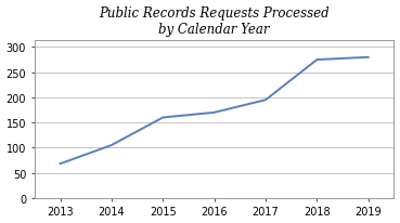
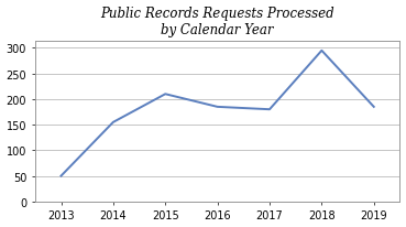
2013: 68 -> 50
2014: 105 -> 155
2015: 160 -> 210
2016: 170 -> 185
2017: 195 -> 180
2018: 275 -> 295
2019: 280 -> 185
